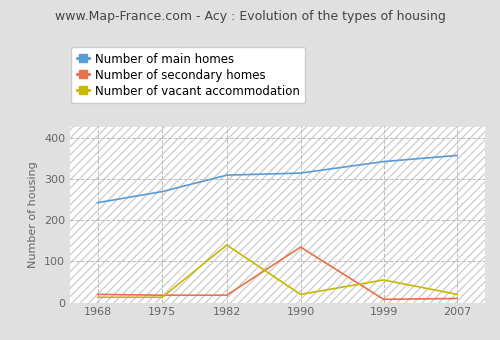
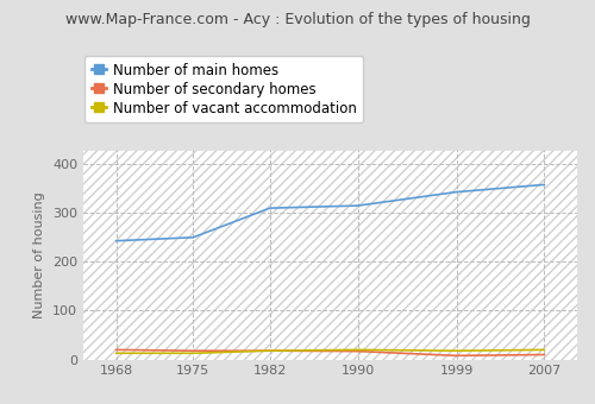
Number of main homes/1975: 270 -> 250
Number of vacant accommodation/1982: 140 -> 18
Number of secondary homes/1990: 135 -> 17
Number of vacant accommodation/1999: 55 -> 18
